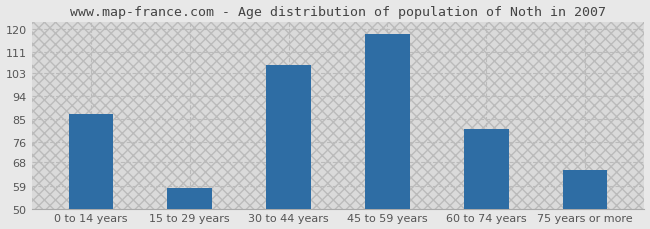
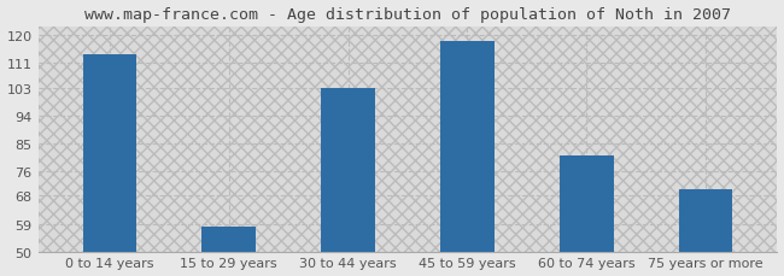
0 to 14 years: 87 -> 114
30 to 44 years: 106 -> 103
75 years or more: 65 -> 70
